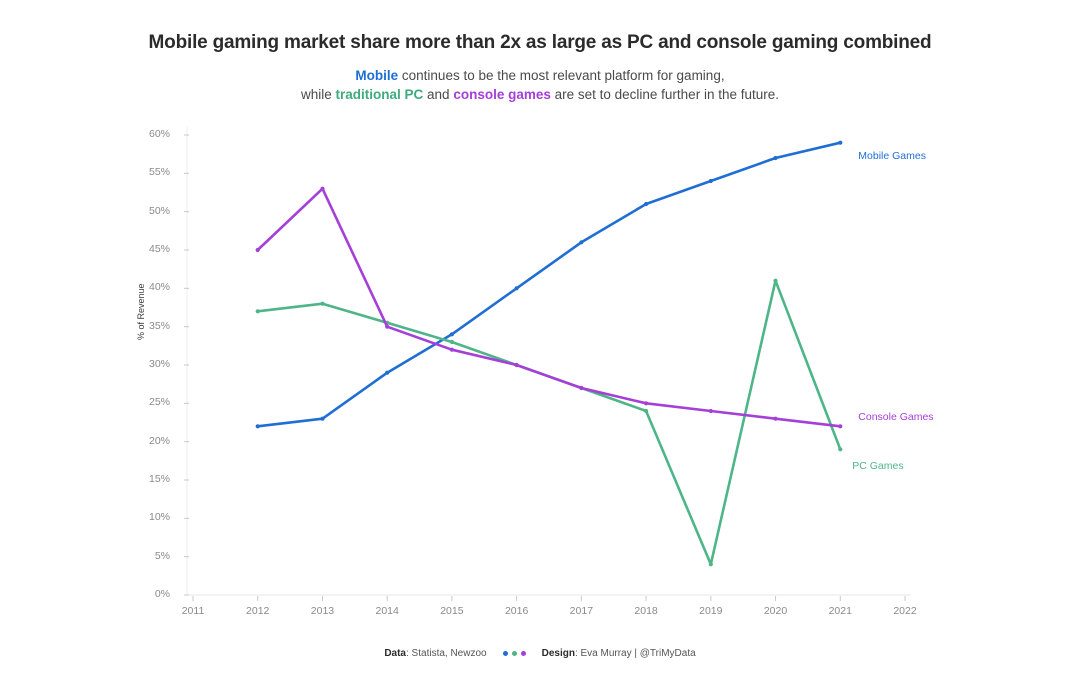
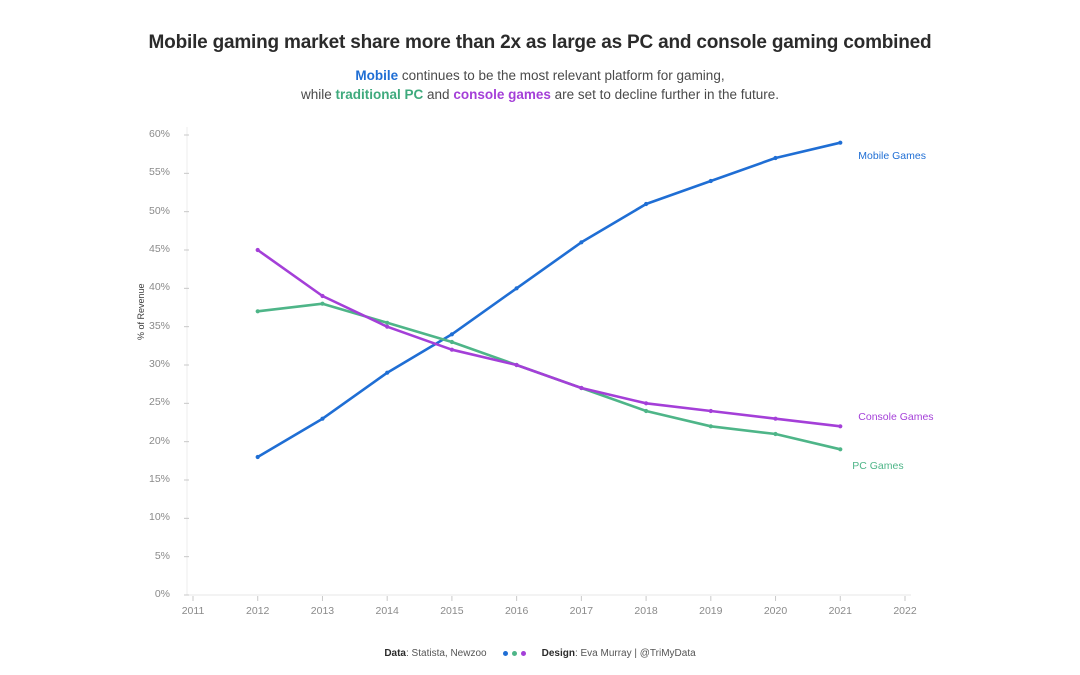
Mobile Games/2012: 22% -> 18%
Console Games/2013: 53% -> 39%
PC Games/2019: 4% -> 22%
PC Games/2020: 41% -> 21%
